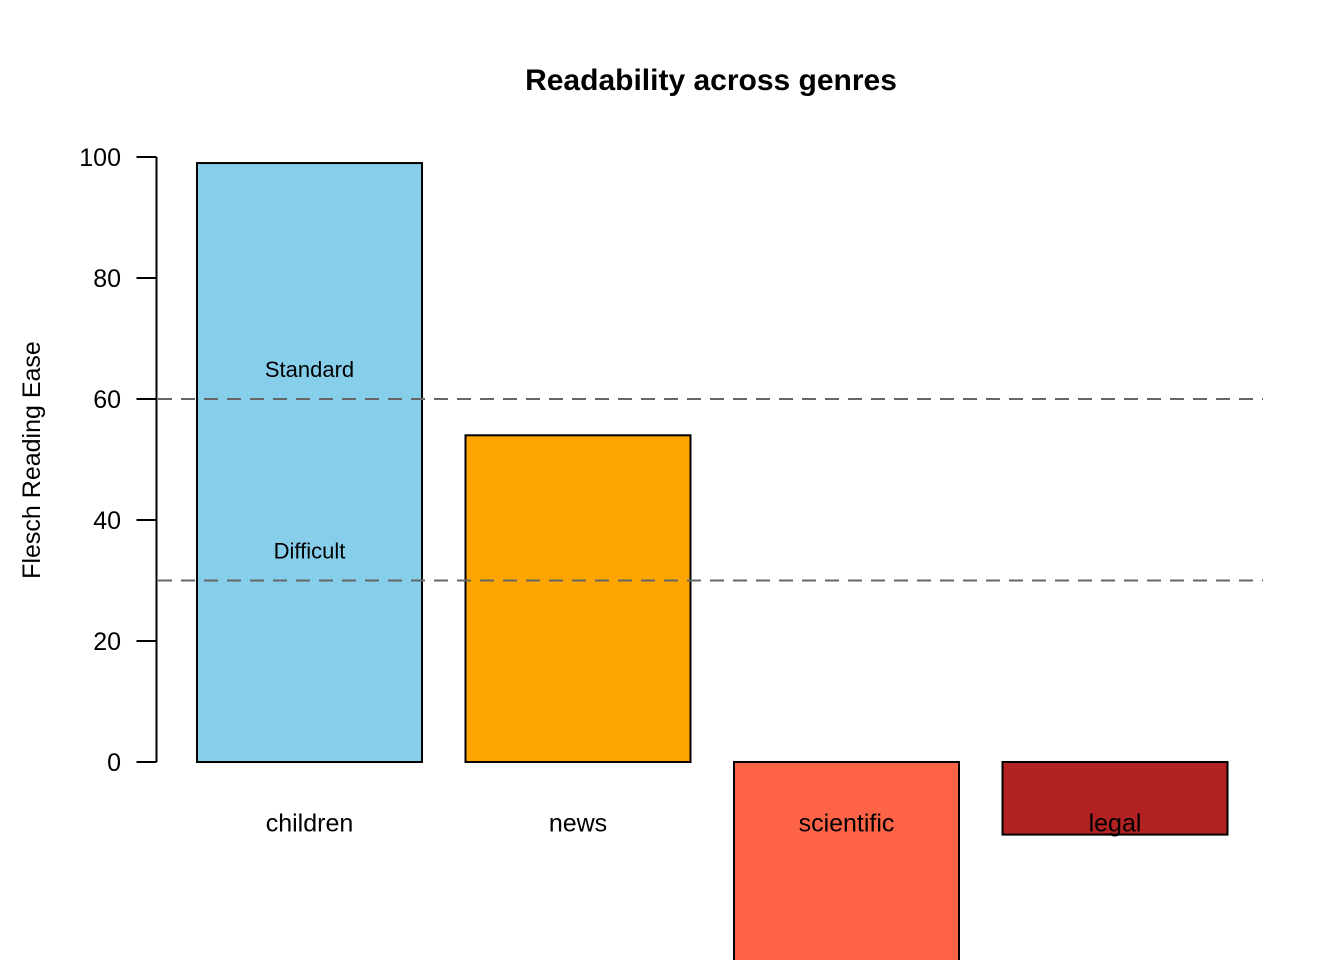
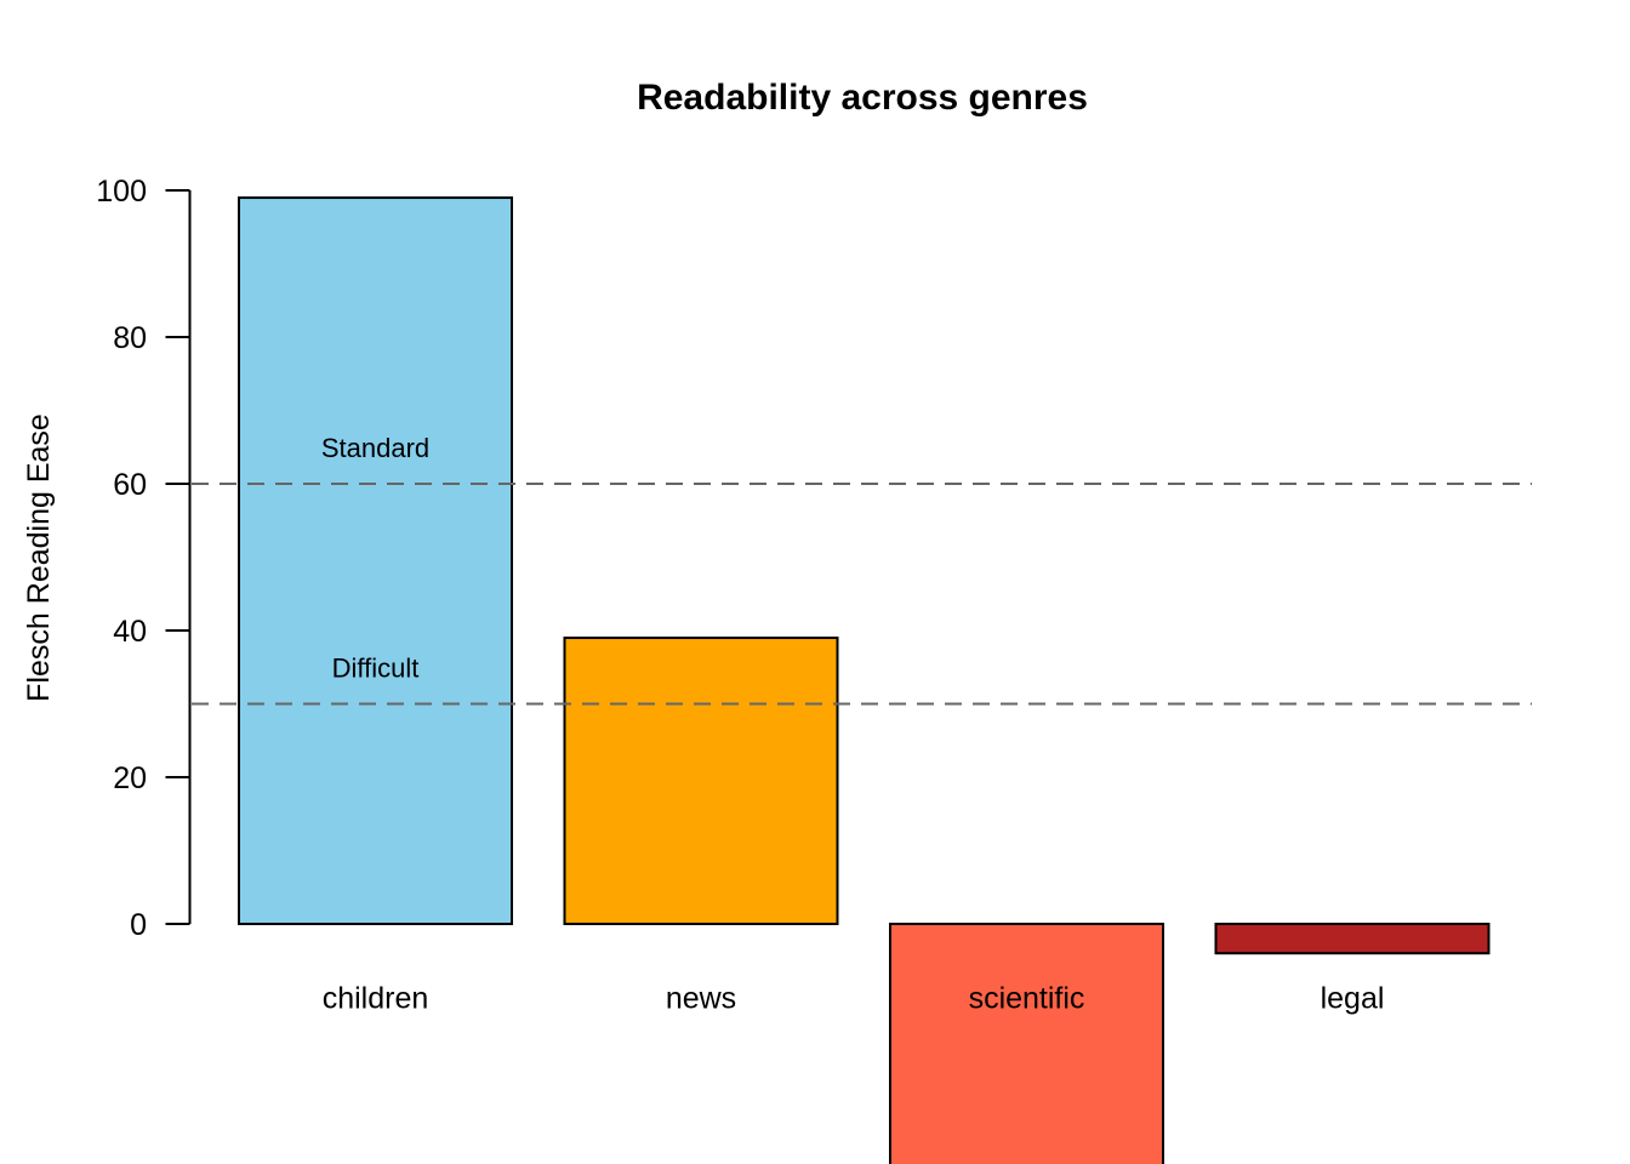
news: 54 -> 39
legal: -12 -> -4
